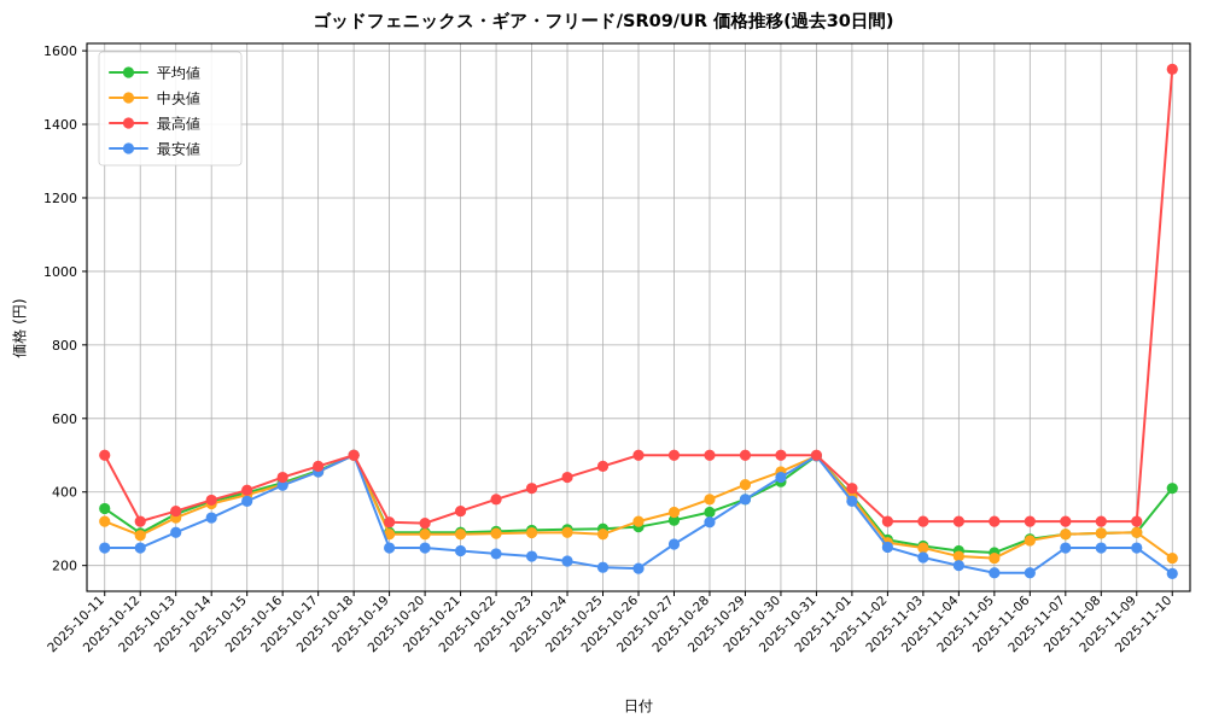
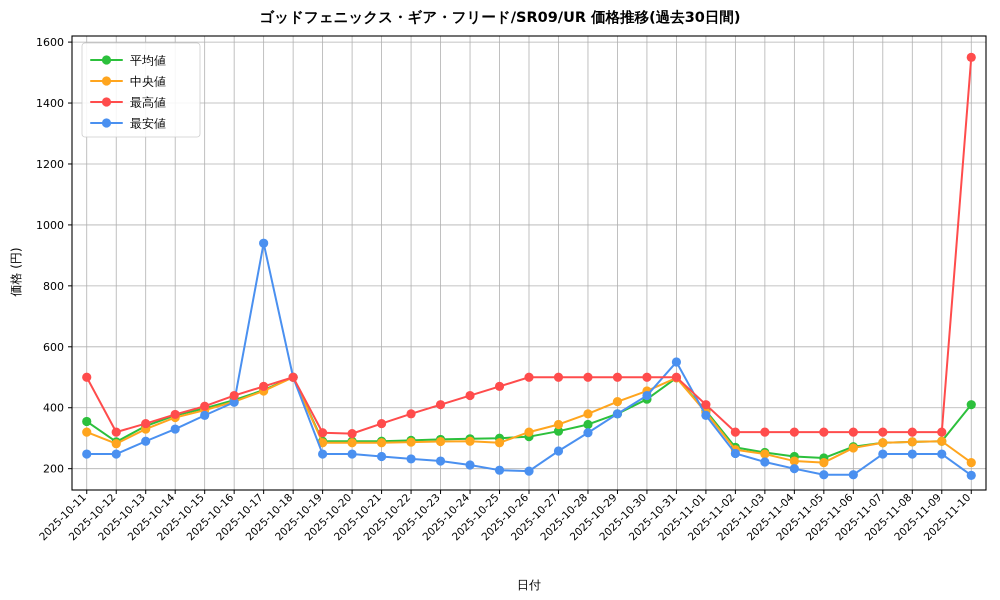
最安値/2025-10-17: 460 -> 940
最安値/2025-10-31: 500 -> 550
